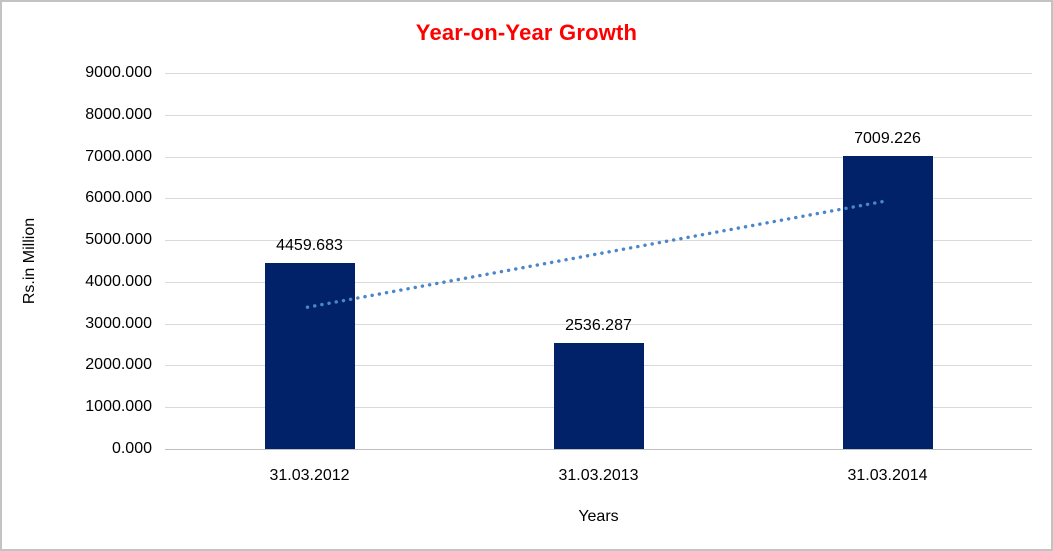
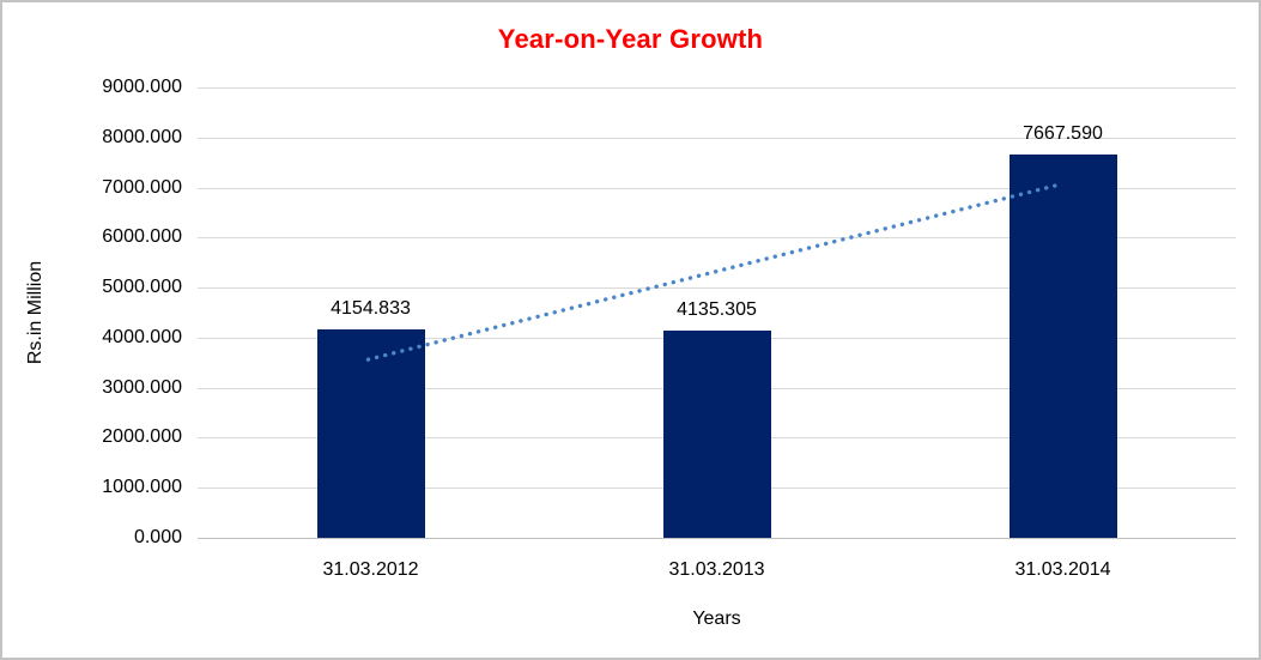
31.03.2012: 4459.683 -> 4154.833
31.03.2013: 2536.287 -> 4135.305
31.03.2014: 7009.226 -> 7667.590
